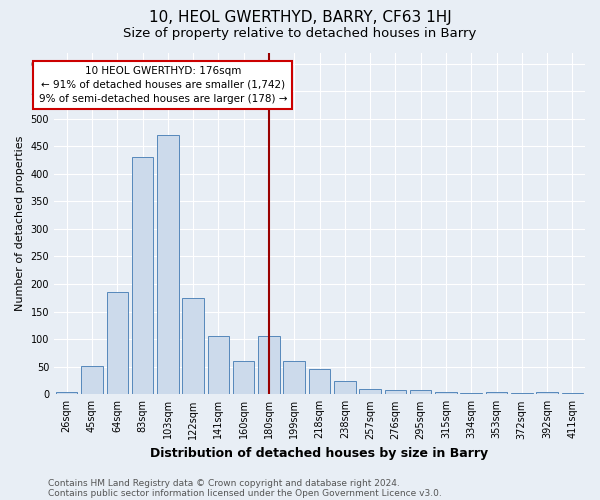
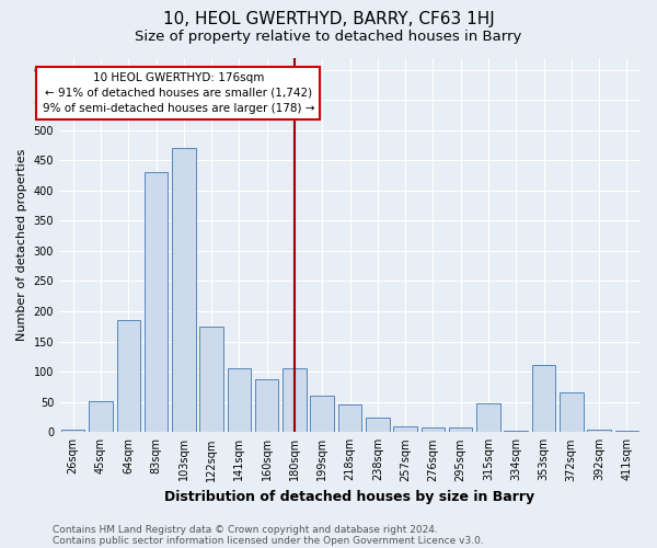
160sqm: 60 -> 88
315sqm: 5 -> 48
353sqm: 5 -> 112
372sqm: 3 -> 66
